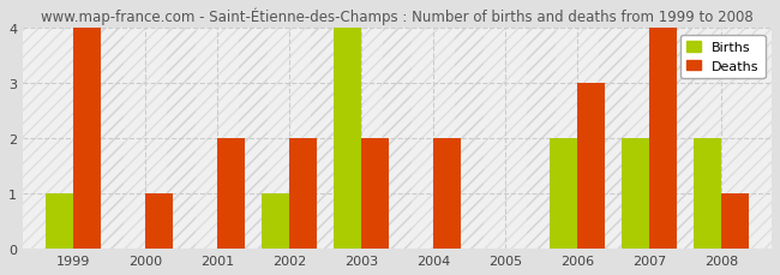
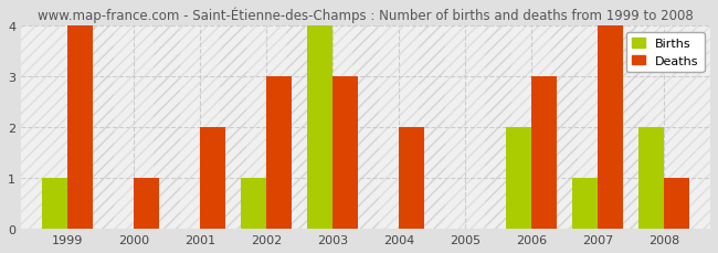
Deaths/2002: 2 -> 3
Deaths/2003: 2 -> 3
Births/2007: 2 -> 1
